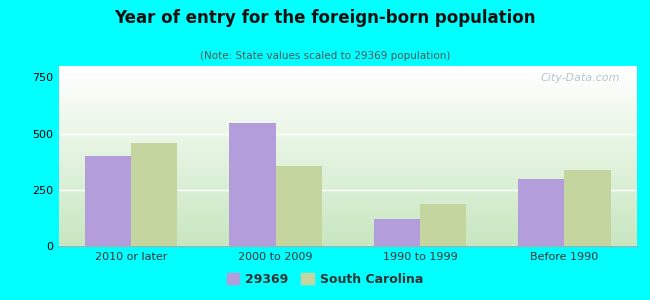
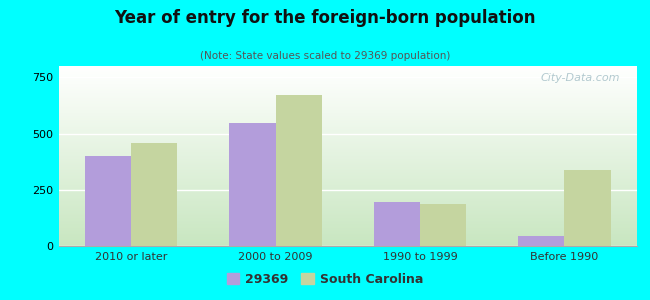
South Carolina/2000 to 2009: 355 -> 670
29369/1990 to 1999: 120 -> 195
29369/Before 1990: 300 -> 45
